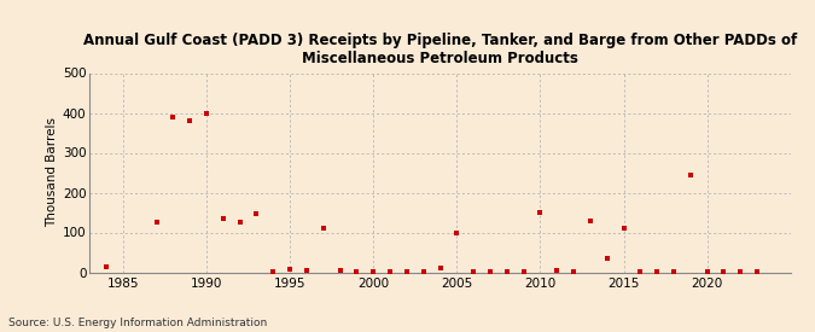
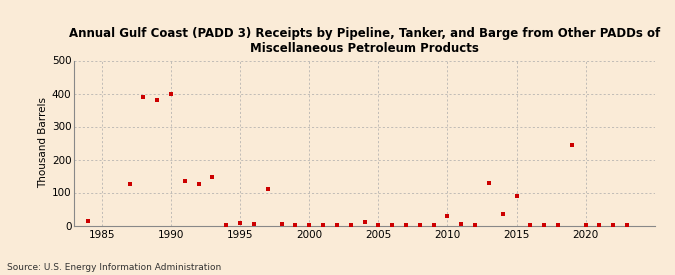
2005: 100 -> 2
2010: 150 -> 28
2015: 110 -> 90
